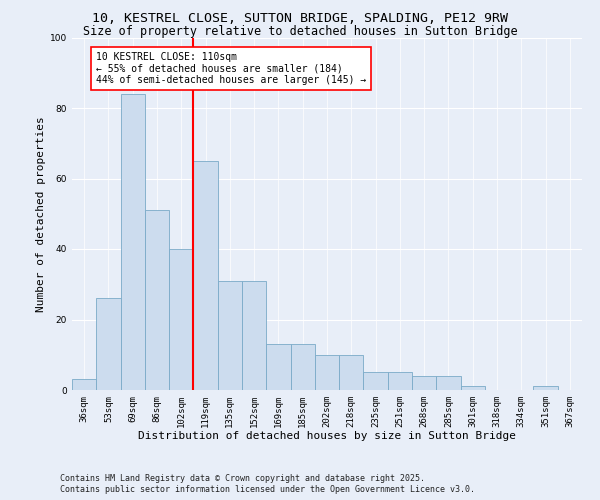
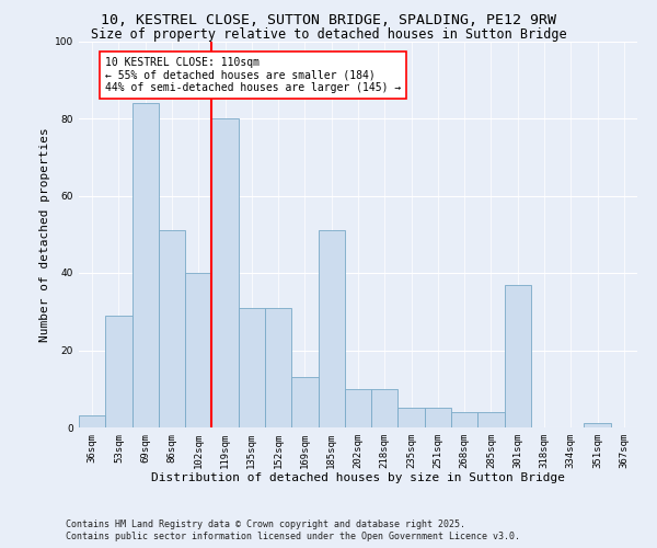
53sqm: 26 -> 29
119sqm: 65 -> 80
185sqm: 13 -> 51
301sqm: 1 -> 37
